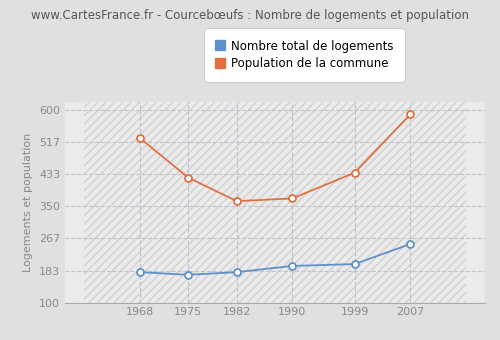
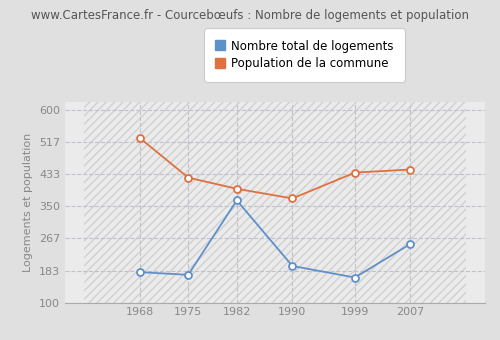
Nombre total de logements/1982: 179 -> 365
Population de la commune/1982: 363 -> 395
Nombre total de logements/1999: 200 -> 165
Population de la commune/2007: 588 -> 445
